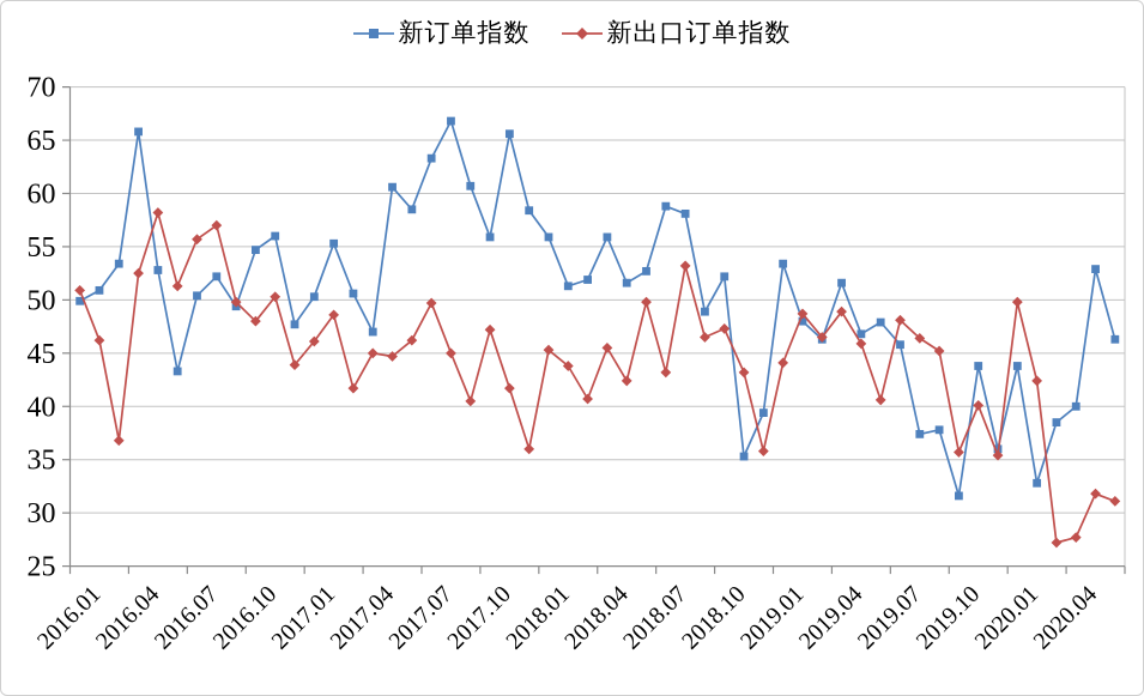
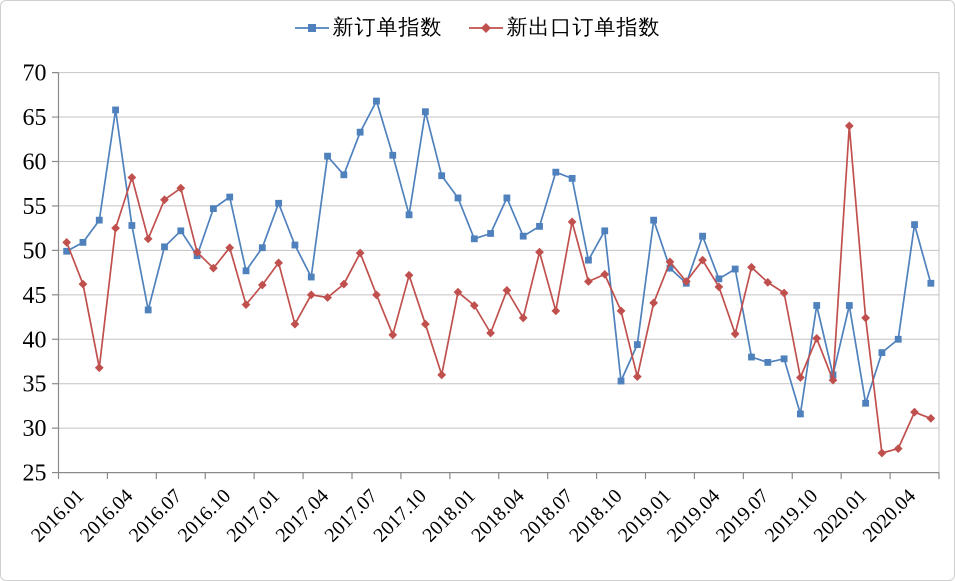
新订单指数/2017.10: 56 -> 54
新订单指数/2019.07: 46 -> 38
新出口订单指数/2020.01: 50 -> 64
